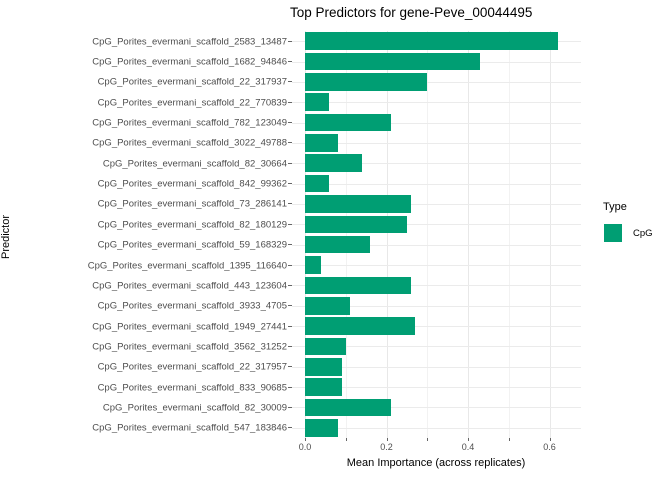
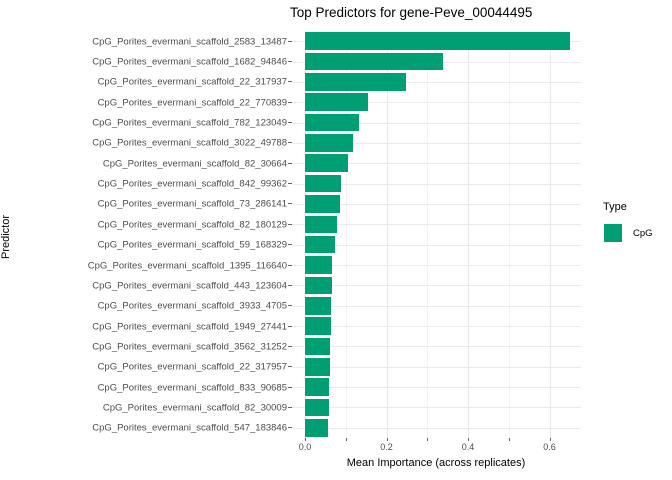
CpG_Porites_evermani_scaffold_2583_13487: 0.62 -> 0.65
CpG_Porites_evermani_scaffold_1682_94846: 0.43 -> 0.34
CpG_Porites_evermani_scaffold_22_317937: 0.30 -> 0.25
CpG_Porites_evermani_scaffold_22_770839: 0.06 -> 0.15
CpG_Porites_evermani_scaffold_782_123049: 0.21 -> 0.13
CpG_Porites_evermani_scaffold_3022_49788: 0.08 -> 0.12
CpG_Porites_evermani_scaffold_82_30664: 0.14 -> 0.10
CpG_Porites_evermani_scaffold_842_99362: 0.06 -> 0.09
CpG_Porites_evermani_scaffold_73_286141: 0.26 -> 0.09
CpG_Porites_evermani_scaffold_82_180129: 0.25 -> 0.08
CpG_Porites_evermani_scaffold_59_168329: 0.16 -> 0.07
CpG_Porites_evermani_scaffold_1395_116640: 0.04 -> 0.07
CpG_Porites_evermani_scaffold_443_123604: 0.26 -> 0.07
CpG_Porites_evermani_scaffold_3933_4705: 0.11 -> 0.07
CpG_Porites_evermani_scaffold_1949_27441: 0.27 -> 0.06
CpG_Porites_evermani_scaffold_3562_31252: 0.10 -> 0.06
CpG_Porites_evermani_scaffold_22_317957: 0.09 -> 0.06
CpG_Porites_evermani_scaffold_833_90685: 0.09 -> 0.06
CpG_Porites_evermani_scaffold_82_30009: 0.21 -> 0.06
CpG_Porites_evermani_scaffold_547_183846: 0.08 -> 0.06
